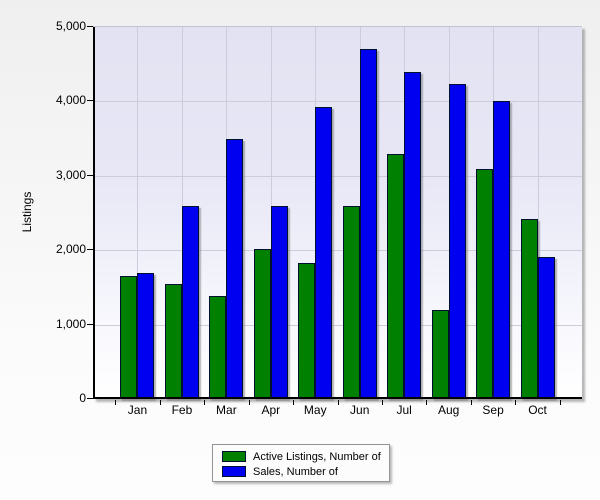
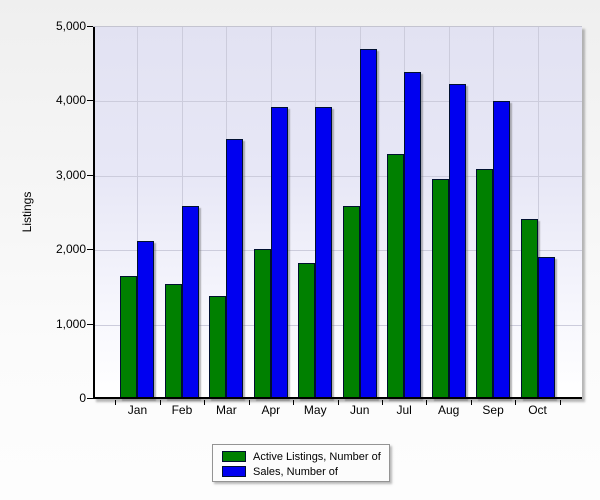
Sales, Number of/Jan: 1700 -> 2100
Sales, Number of/Apr: 2600 -> 3900
Active Listings, Number of/Aug: 1200 -> 3000
